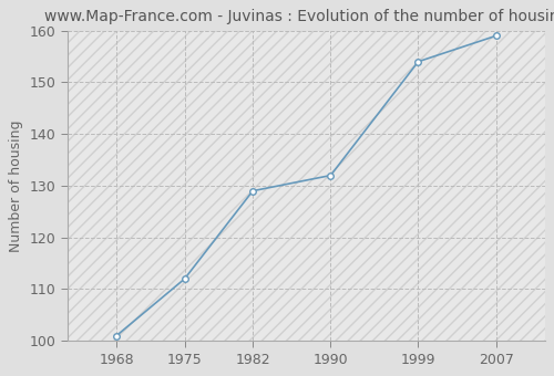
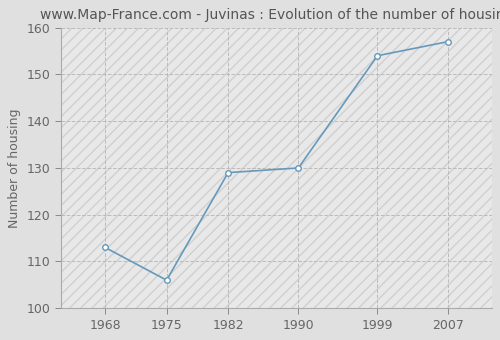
1968: 101 -> 113
1975: 112 -> 106
1990: 132 -> 130
2007: 159 -> 157
